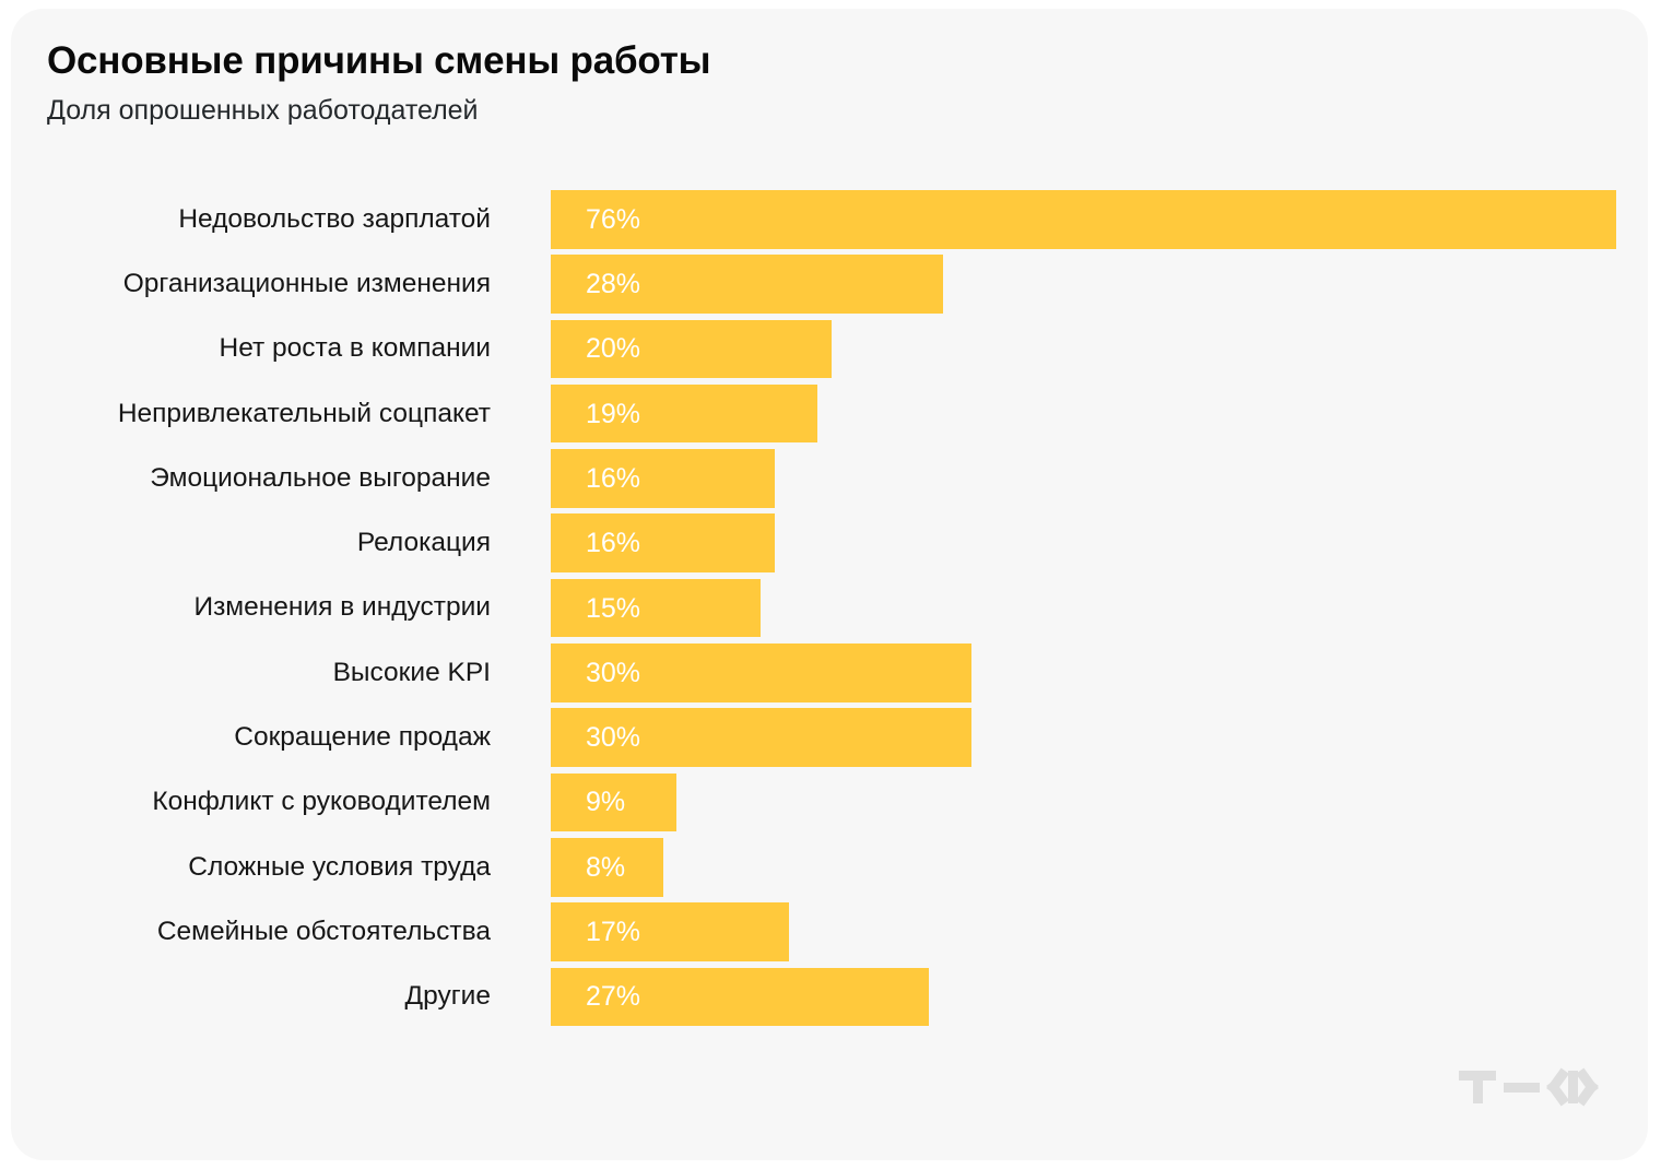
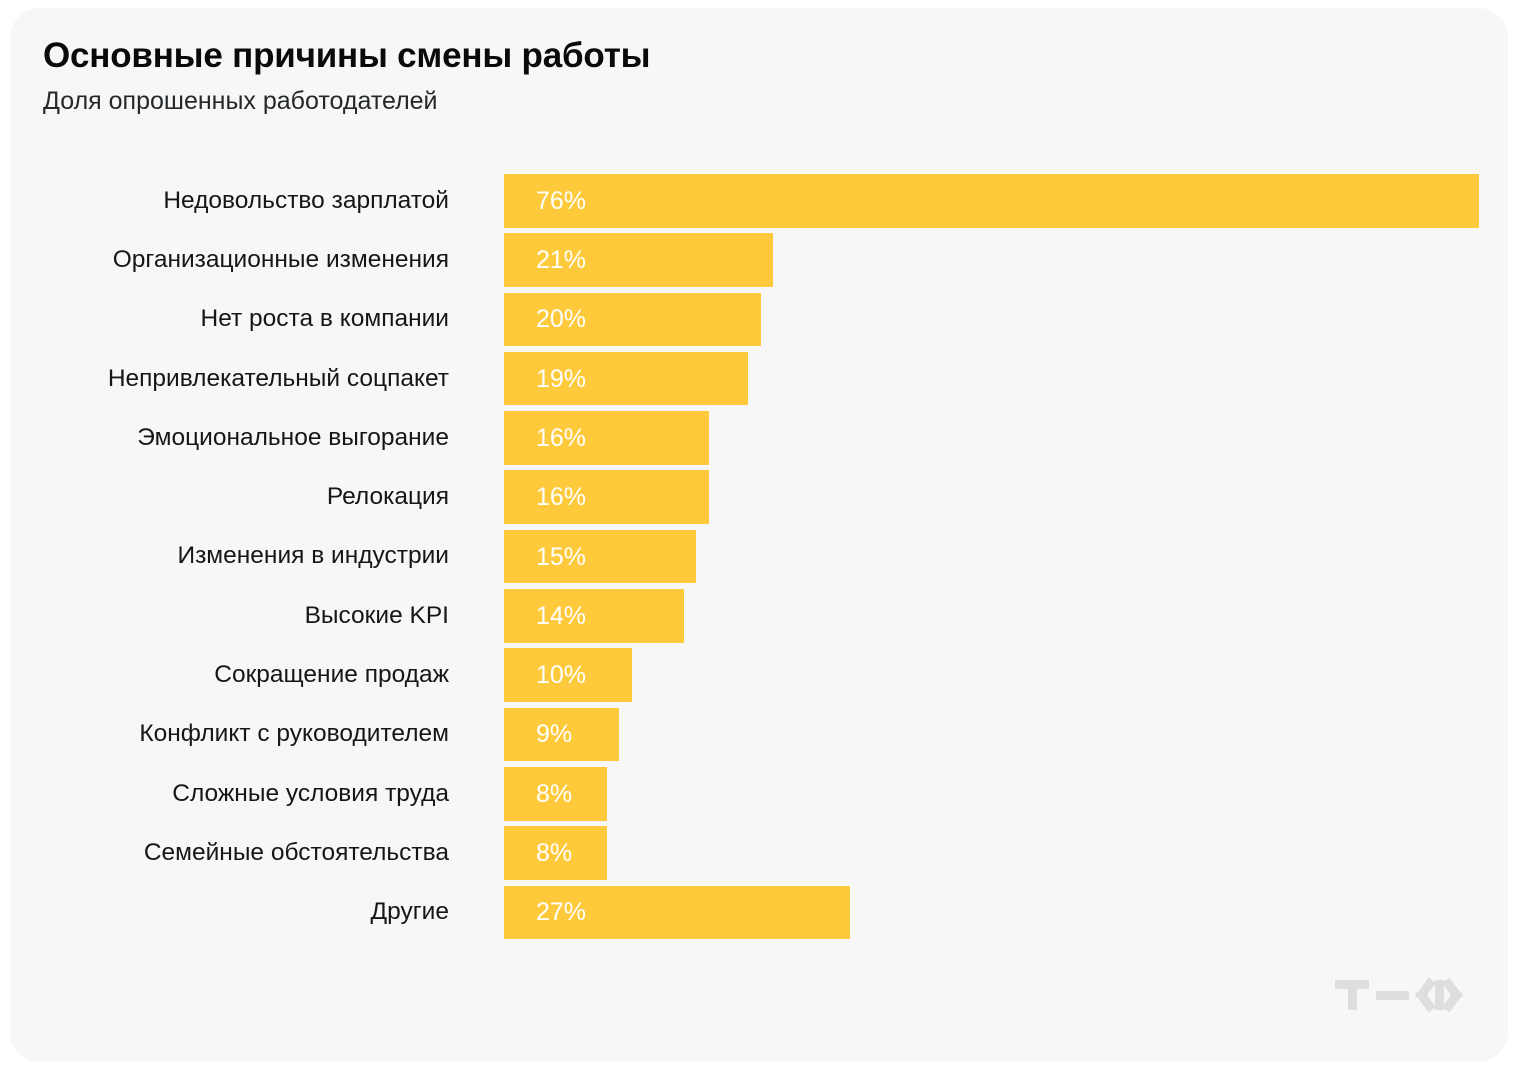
Организационные изменения: 28% -> 21%
Высокие KPI: 30% -> 14%
Сокращение продаж: 30% -> 10%
Семейные обстоятельства: 17% -> 8%
